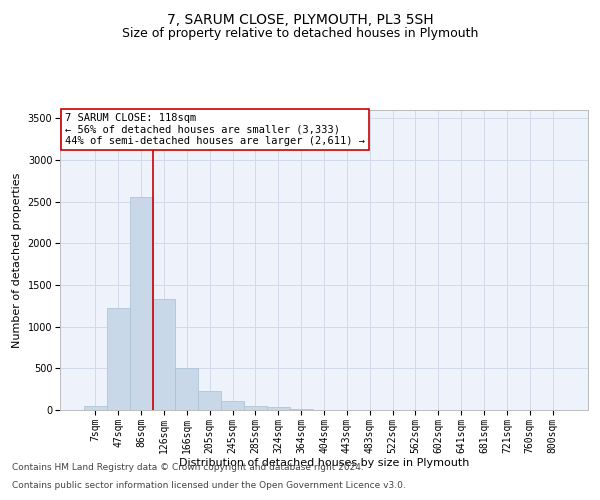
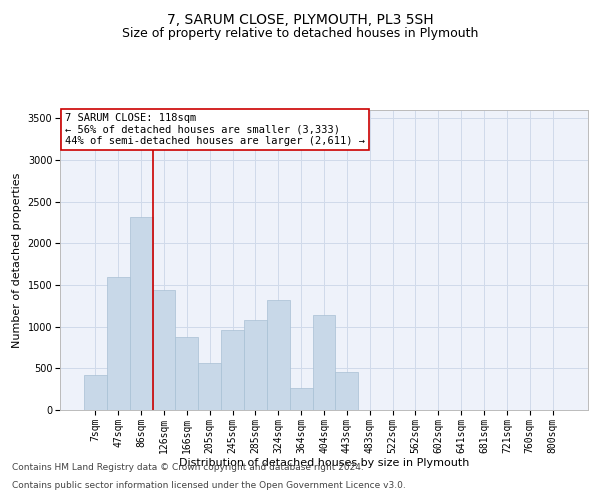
7sqm: 50 -> 420
47sqm: 1220 -> 1600
86sqm: 2560 -> 2320
126sqm: 1330 -> 1440
166sqm: 500 -> 880
205sqm: 230 -> 560
245sqm: 110 -> 960
285sqm: 50 -> 1080
324sqm: 40 -> 1320
364sqm: 20 -> 260
404sqm: 0 -> 1140
443sqm: 0 -> 460
